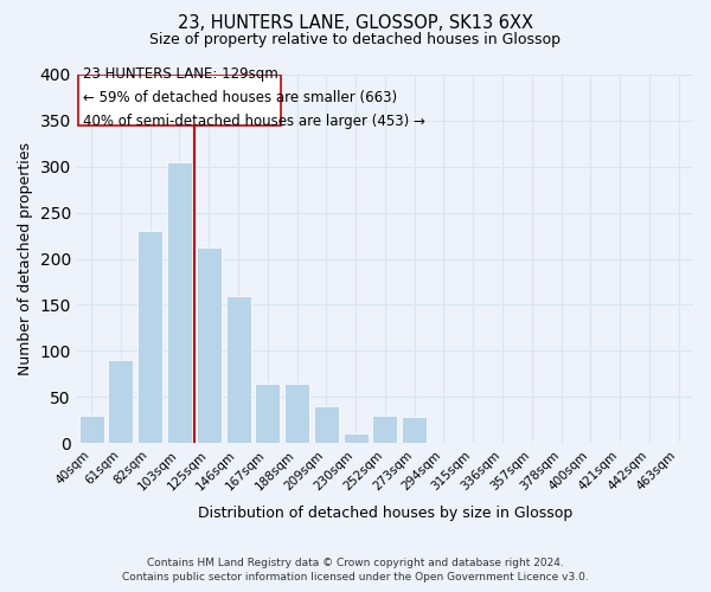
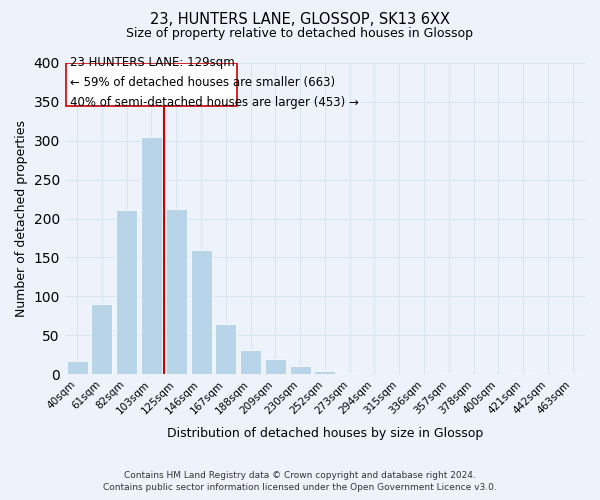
40sqm: 30 -> 17
82sqm: 230 -> 211
188sqm: 64 -> 31
209sqm: 40 -> 20
252sqm: 30 -> 4
273sqm: 28 -> 1
